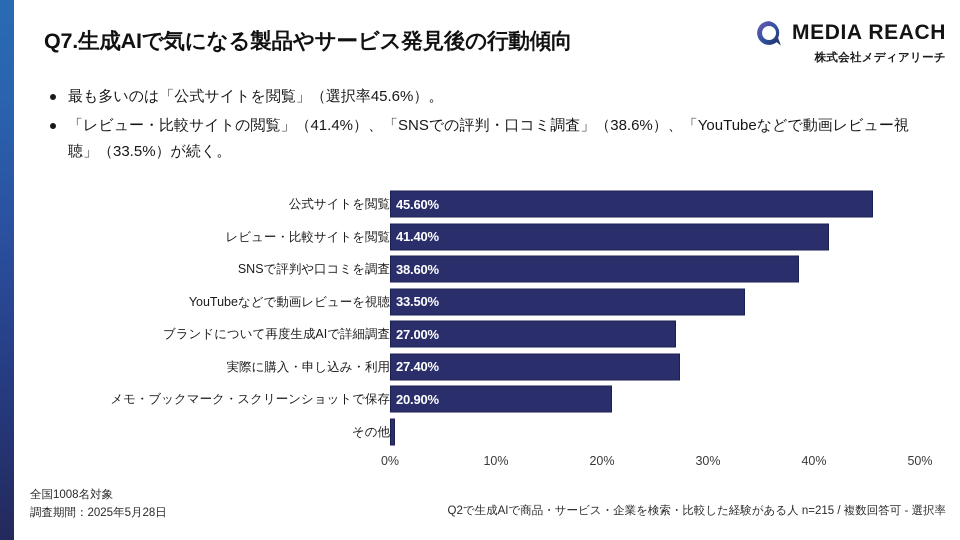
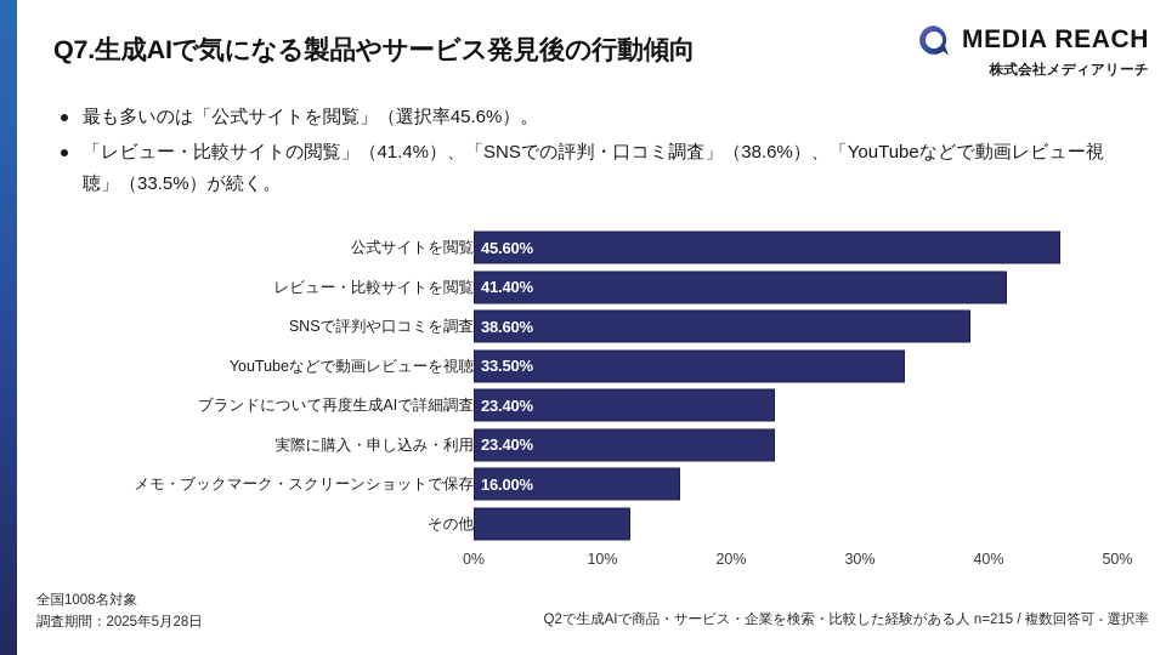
ブランドについて再度生成AIで詳細調査: 27.00% -> 23.40%
実際に購入・申し込み・利用: 27.40% -> 23.40%
メモ・ブックマーク・スクリーンショットで保存: 20.90% -> 16.00%
その他: 0.5% -> 12.2%
